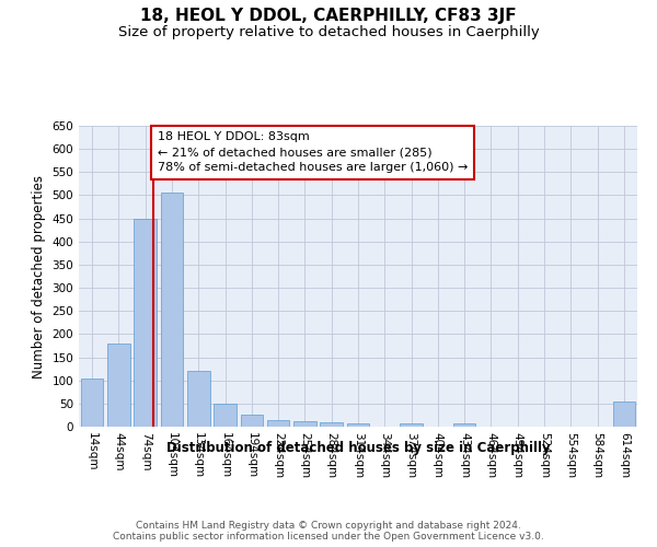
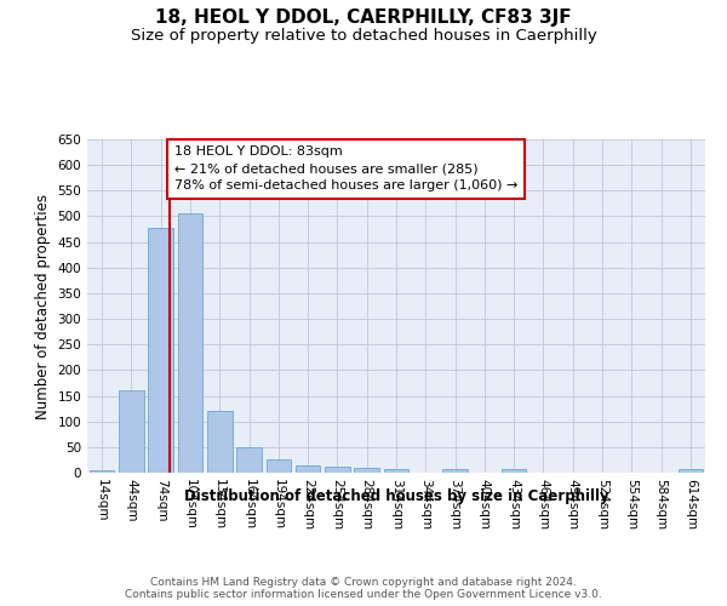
14sqm: 105 -> 5
44sqm: 180 -> 160
74sqm: 450 -> 478
614sqm: 55 -> 6
